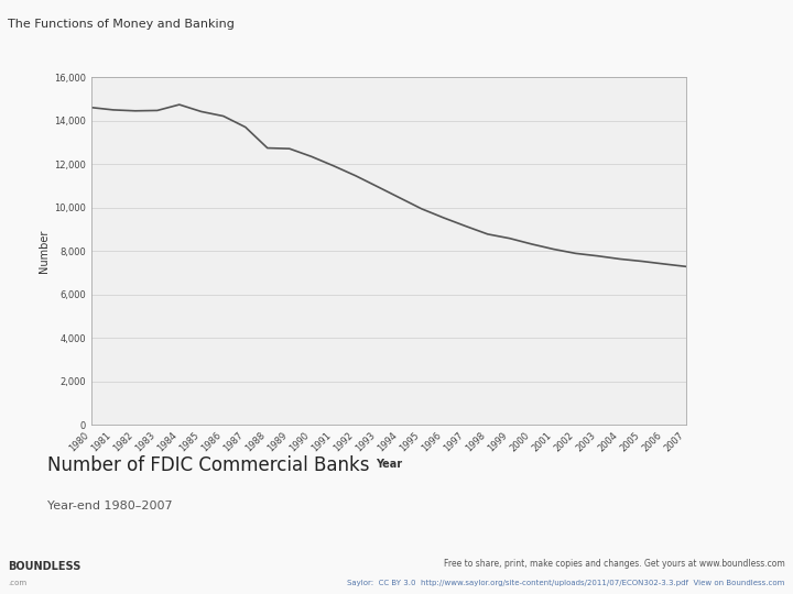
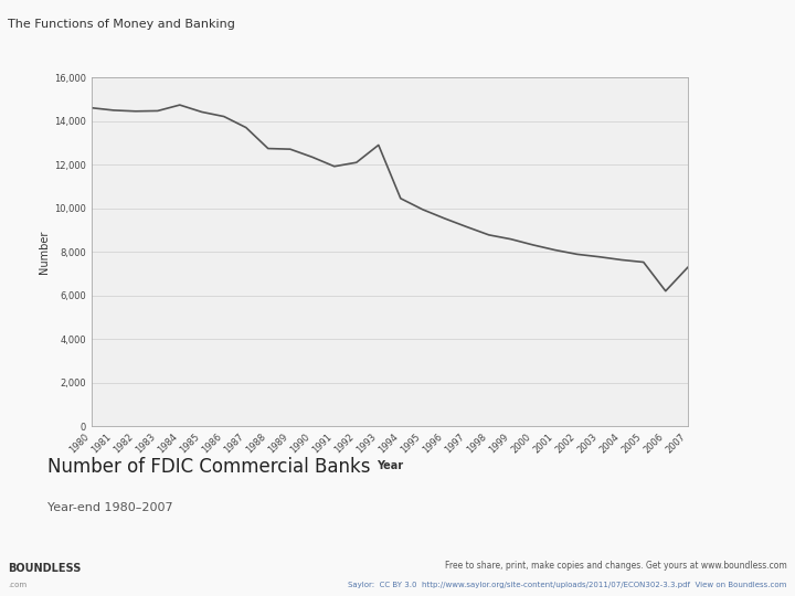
1992: 11,500 -> 12,100
1993: 11,000 -> 12,900
2006: 7,400 -> 6,200
